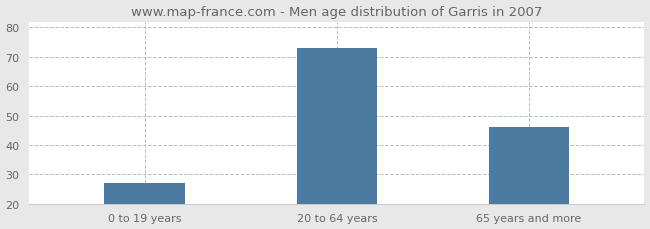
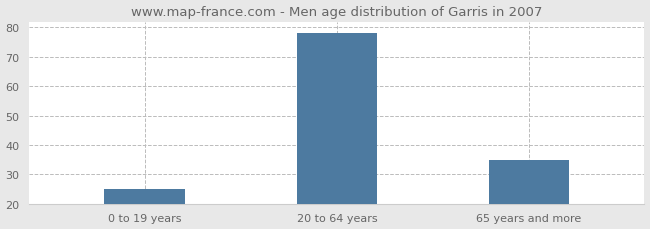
0 to 19 years: 27 -> 25
20 to 64 years: 73 -> 78
65 years and more: 46 -> 35
